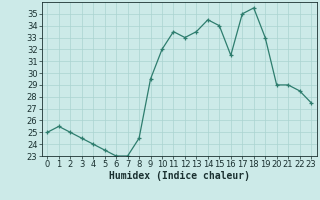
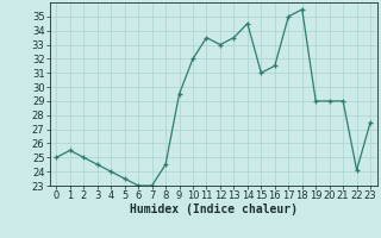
15: 34.0 -> 31.0
19: 33.0 -> 29.0
22: 28.5 -> 24.1
